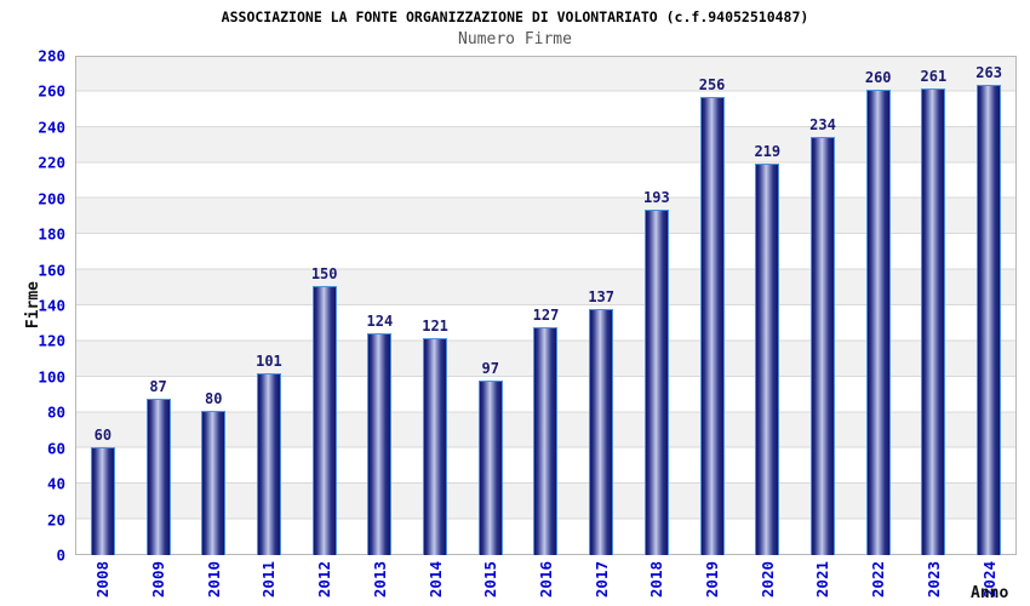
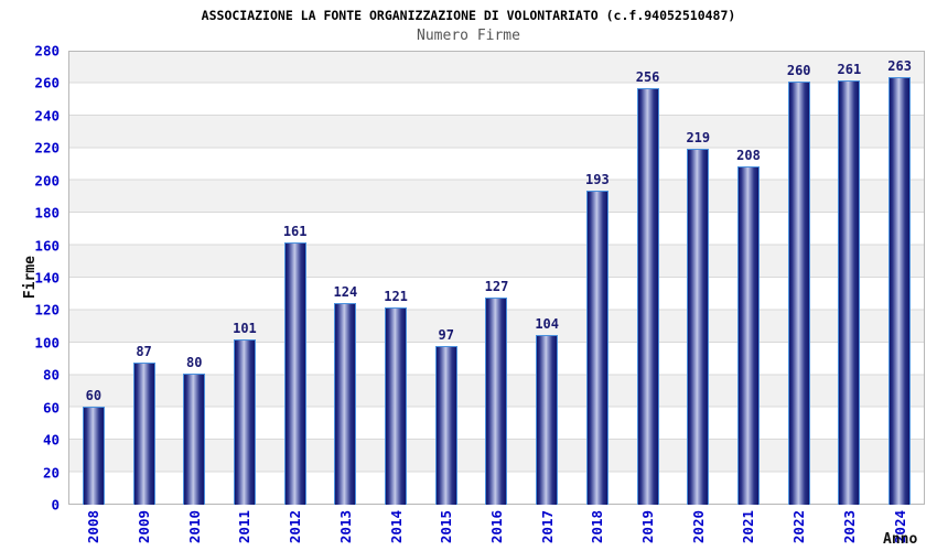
2012: 150 -> 161
2017: 137 -> 104
2021: 234 -> 208
